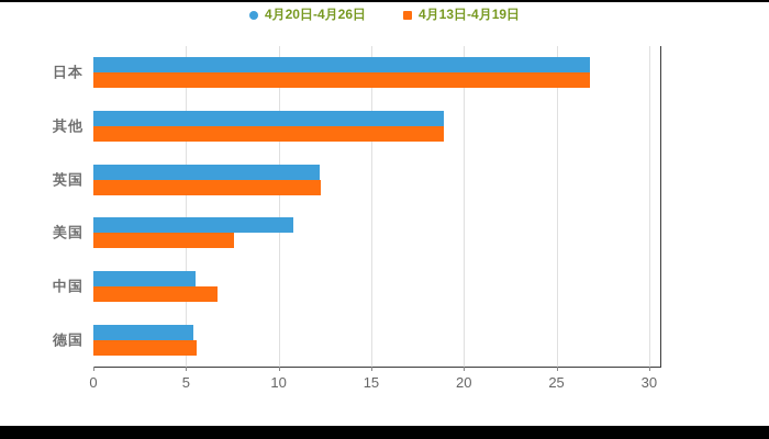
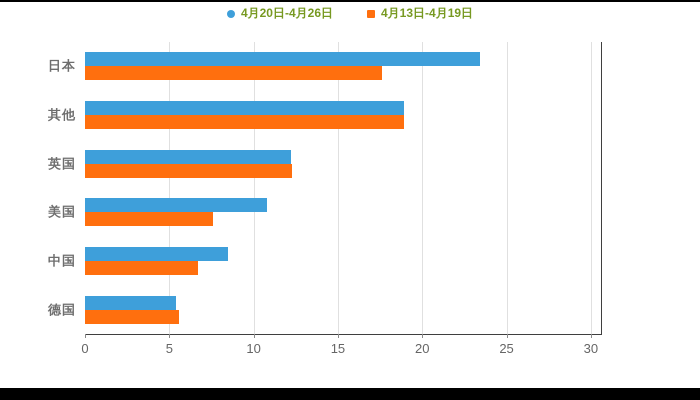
4月20日-4月26日/日本: 26.8 -> 23.4
4月13日-4月19日/日本: 26.8 -> 17.6
4月20日-4月26日/中国: 5.5 -> 8.5
